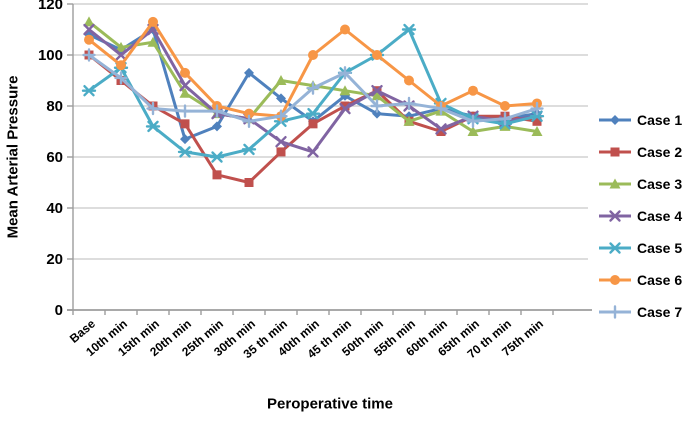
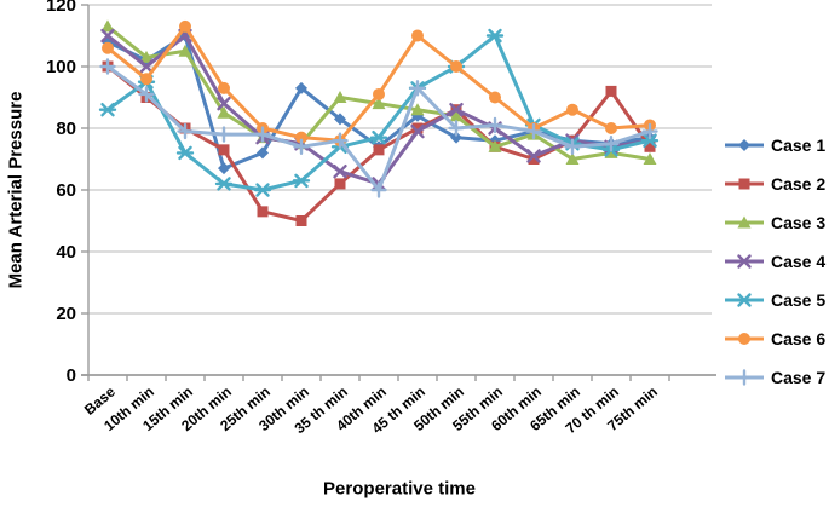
Case 6/40th min: 100 -> 91
Case 7/40th min: 87 -> 60
Case 2/70 th min: 76 -> 92
